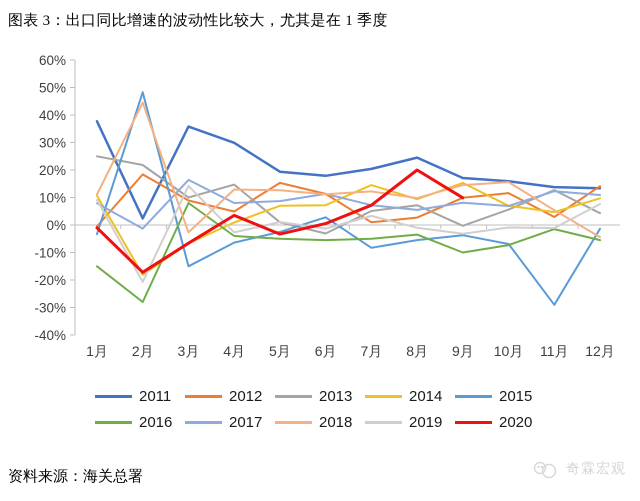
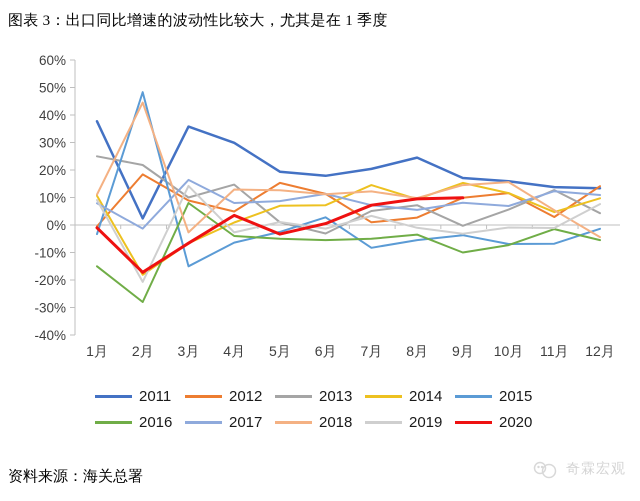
2020/8月: 20% -> 10%
2014/10月: 7% -> 12%
2015/11月: -29% -> -7%
